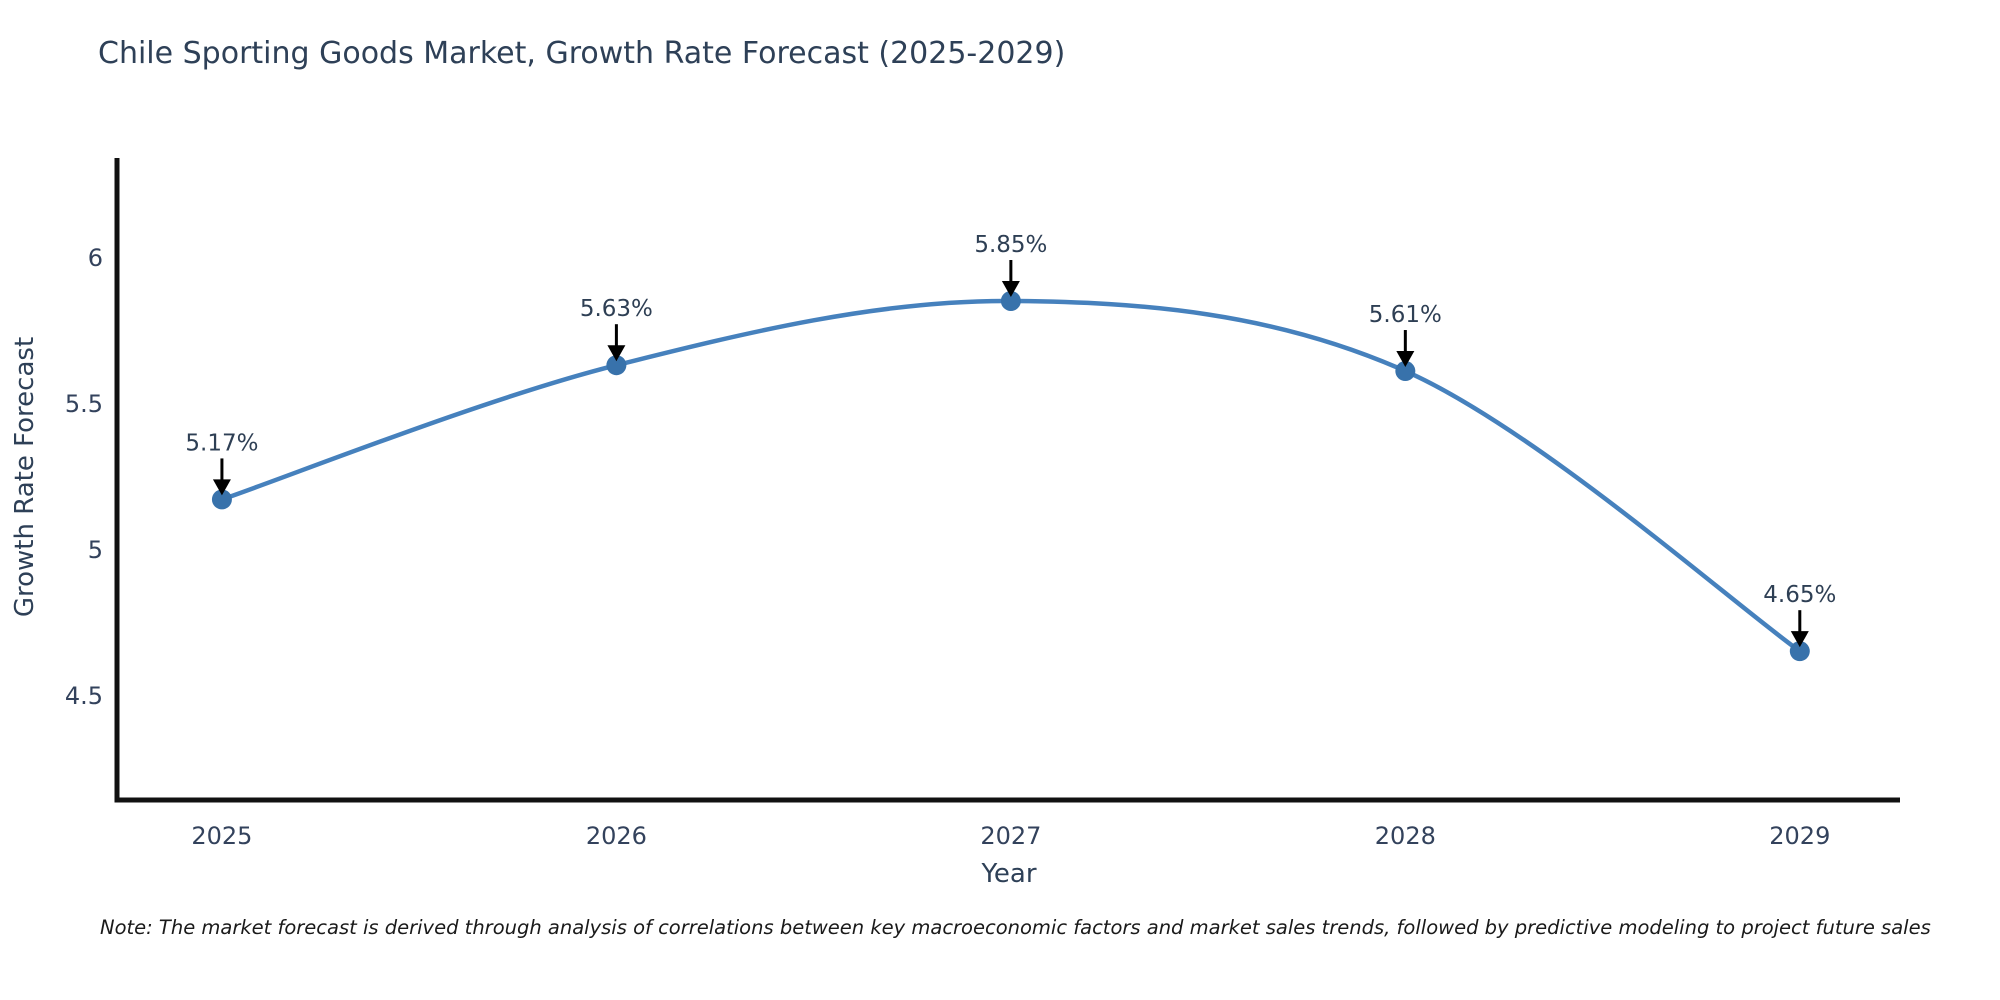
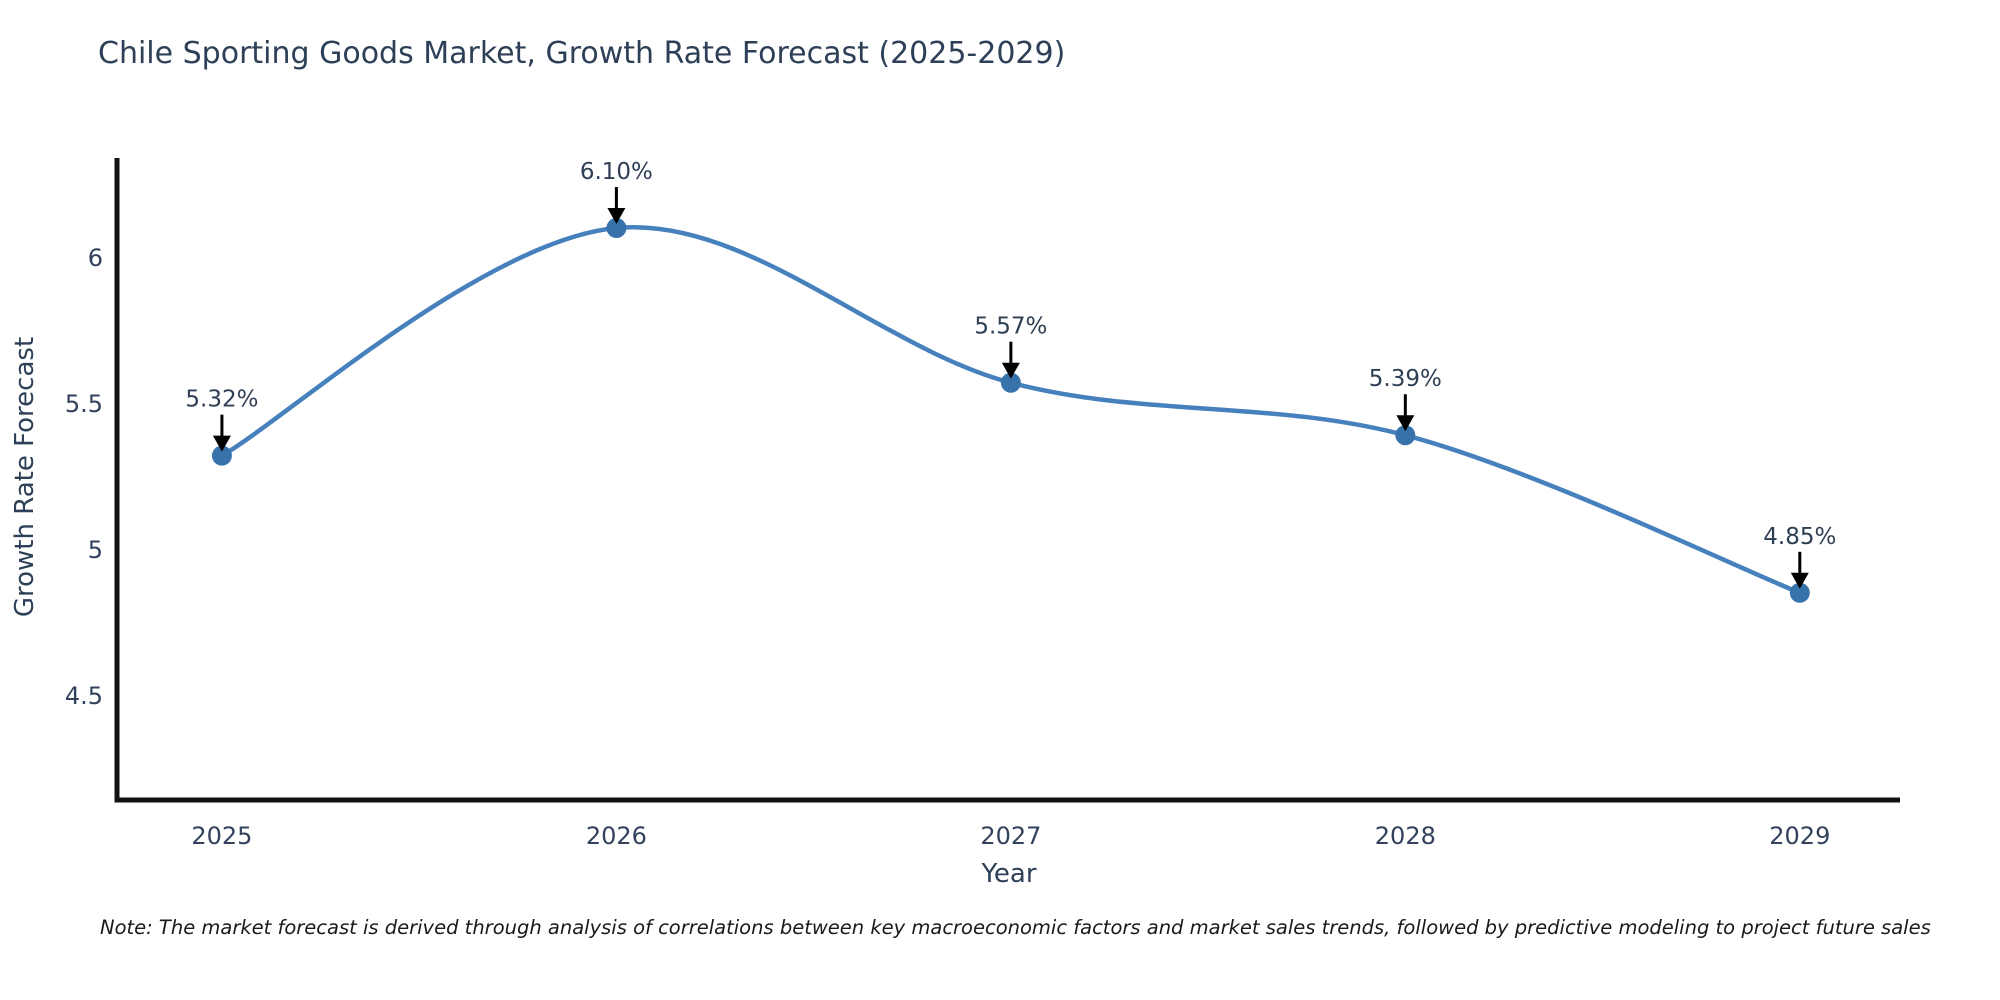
2025: 5.17% -> 5.32%
2026: 5.63% -> 6.10%
2027: 5.85% -> 5.57%
2028: 5.61% -> 5.39%
2029: 4.65% -> 4.85%
